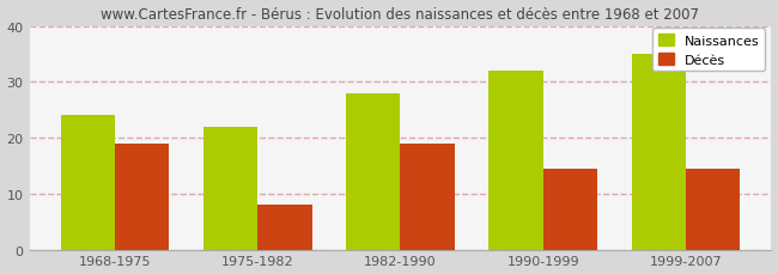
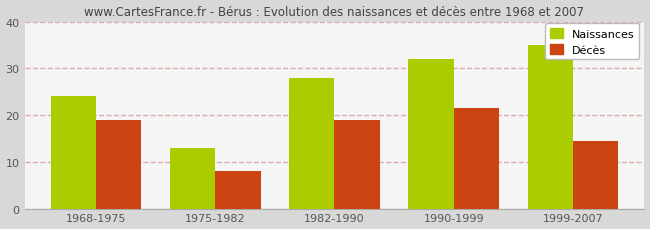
Naissances/1975-1982: 22 -> 13
Décès/1990-1999: 14.5 -> 21.5
